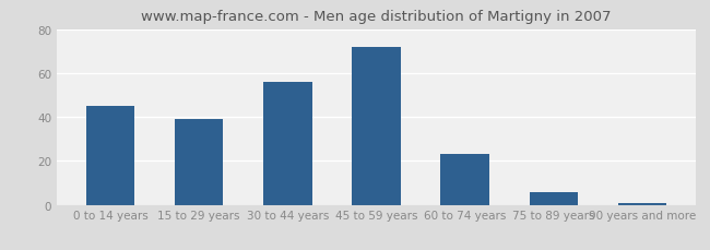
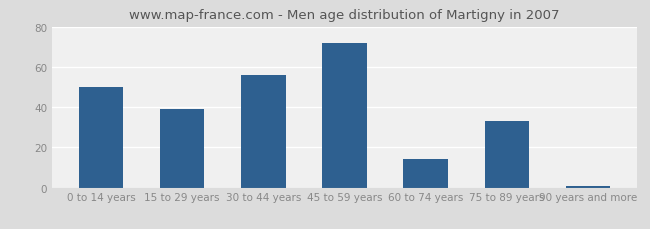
0 to 14 years: 45 -> 50
60 to 74 years: 23 -> 14
75 to 89 years: 6 -> 33
